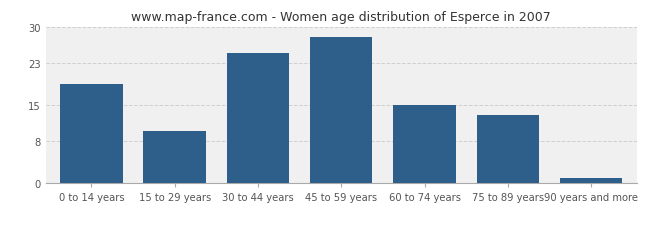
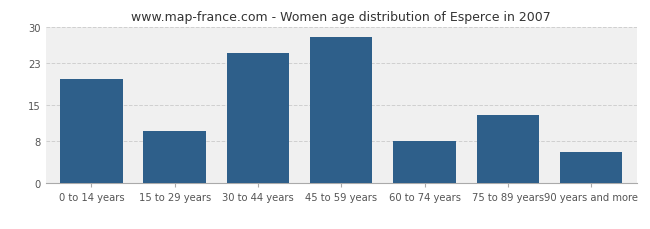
0 to 14 years: 19 -> 20
60 to 74 years: 15 -> 8
90 years and more: 1 -> 6
